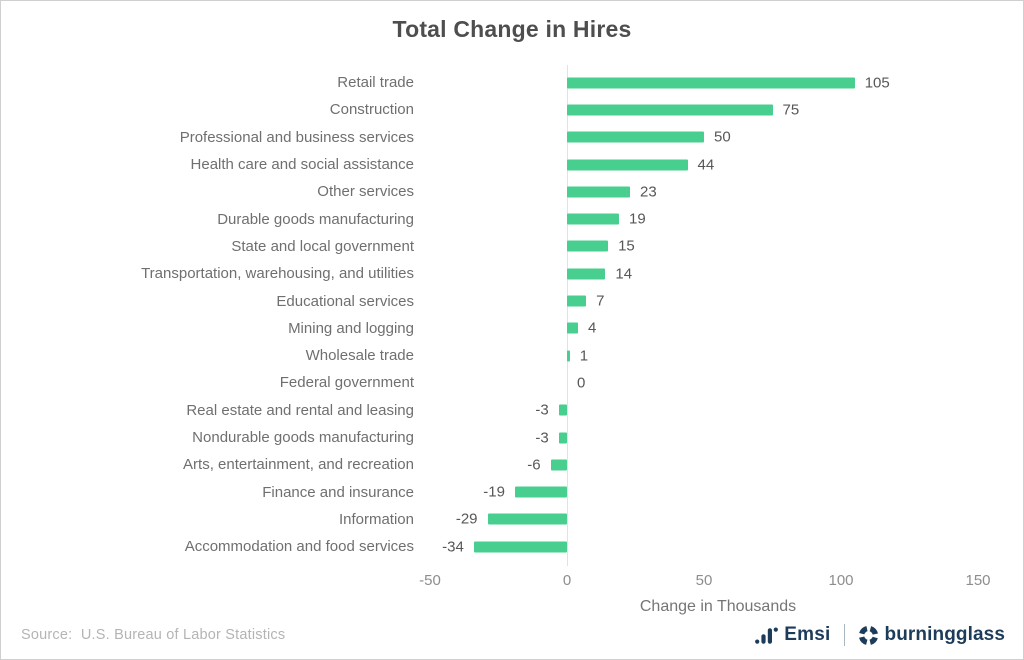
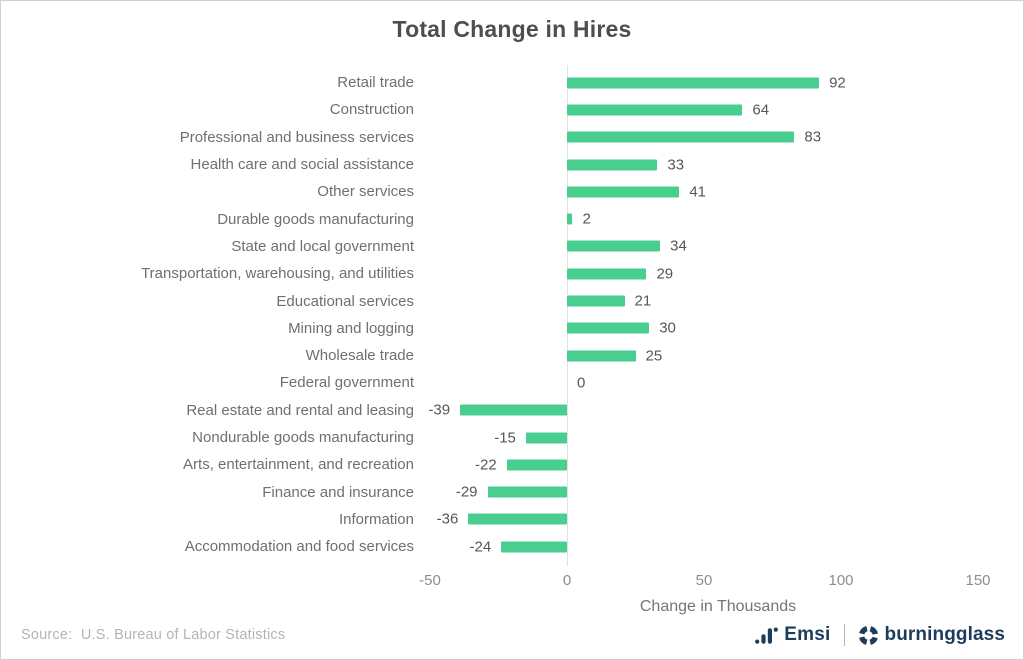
Retail trade: 105 -> 92
Construction: 75 -> 64
Professional and business services: 50 -> 83
Health care and social assistance: 44 -> 33
Other services: 23 -> 41
Durable goods manufacturing: 19 -> 2
State and local government: 15 -> 34
Transportation, warehousing, and utilities: 14 -> 29
Educational services: 7 -> 21
Mining and logging: 4 -> 30
Wholesale trade: 1 -> 25
Real estate and rental and leasing: -3 -> -39
Nondurable goods manufacturing: -3 -> -15
Arts, entertainment, and recreation: -6 -> -22
Finance and insurance: -19 -> -29
Information: -29 -> -36
Accommodation and food services: -34 -> -24
